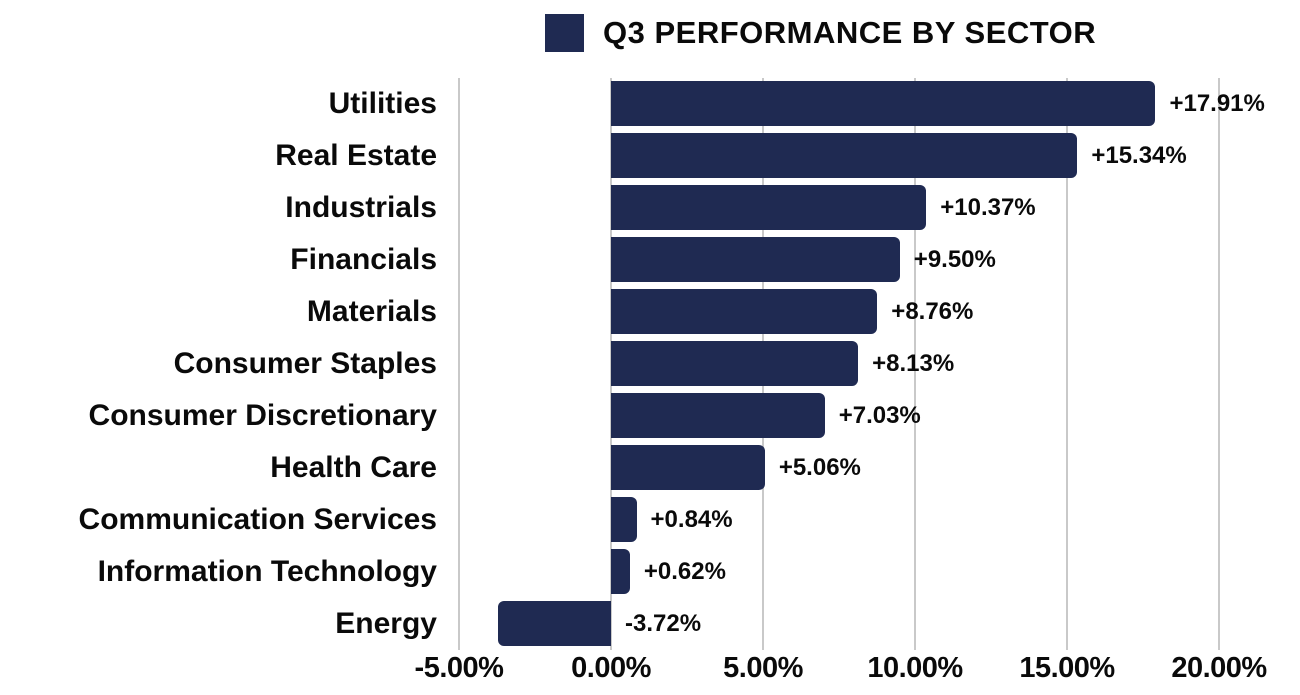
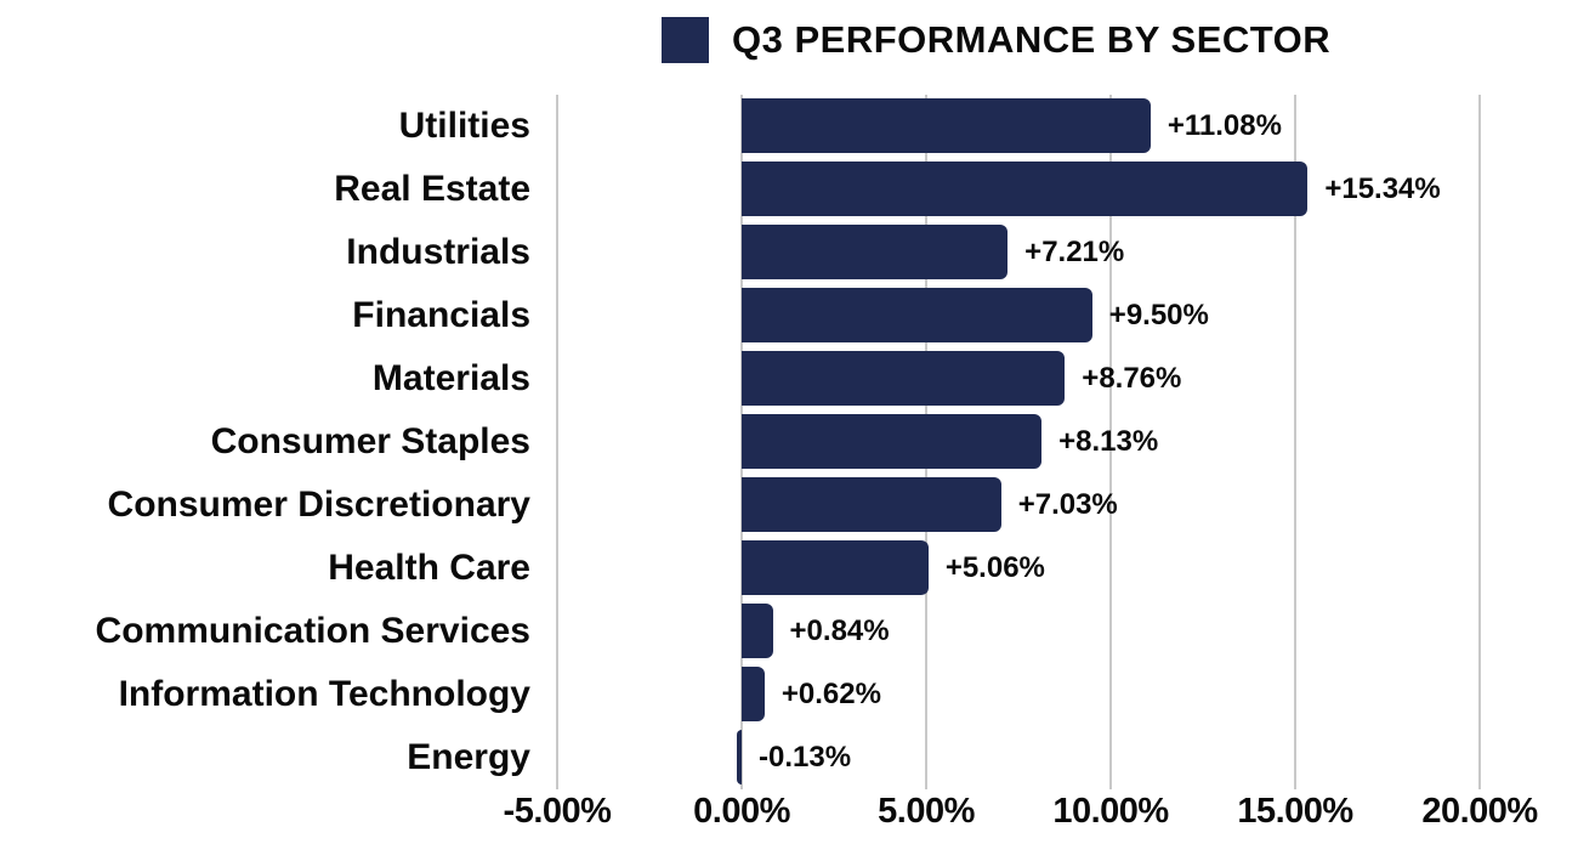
Utilities: +17.91% -> +11.08%
Industrials: +10.37% -> +7.21%
Energy: -3.72% -> -0.13%
